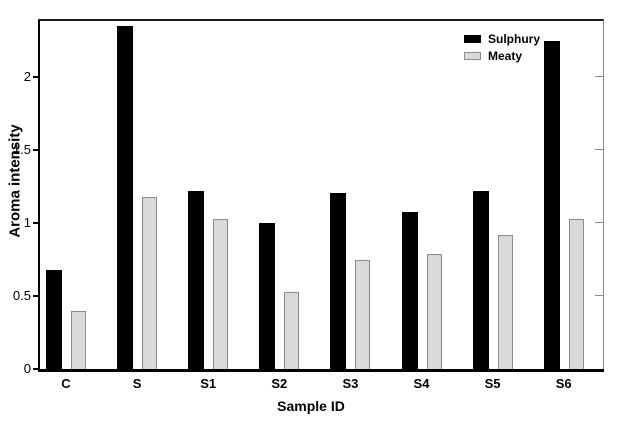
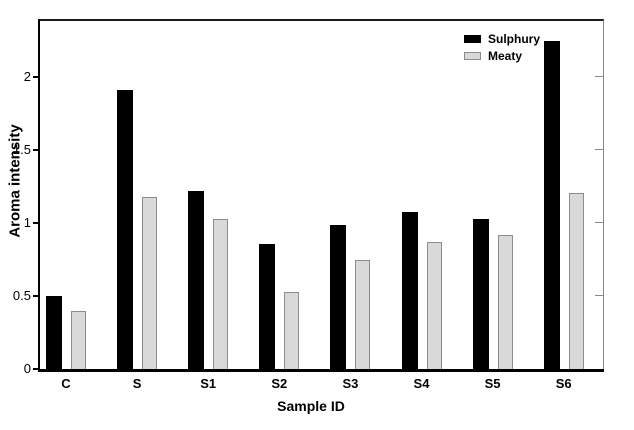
Sulphury/C: 0.68 -> 0.50
Sulphury/S: 2.35 -> 1.91
Sulphury/S2: 1.00 -> 0.86
Sulphury/S3: 1.21 -> 0.99
Meaty/S4: 0.79 -> 0.87
Sulphury/S5: 1.22 -> 1.03
Meaty/S6: 1.03 -> 1.21
